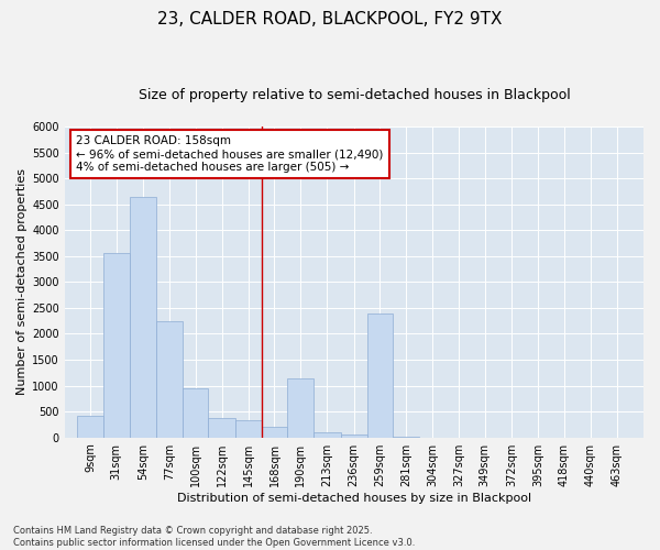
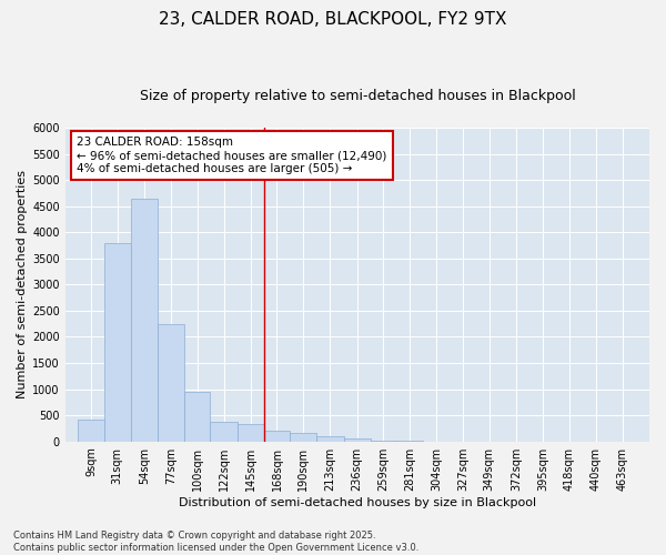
31sqm: 3550 -> 3800
190sqm: 1150 -> 170
259sqm: 2400 -> 20
